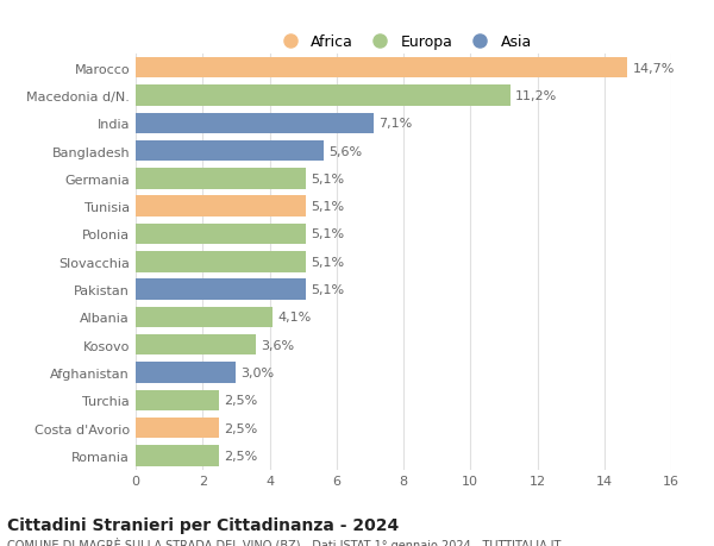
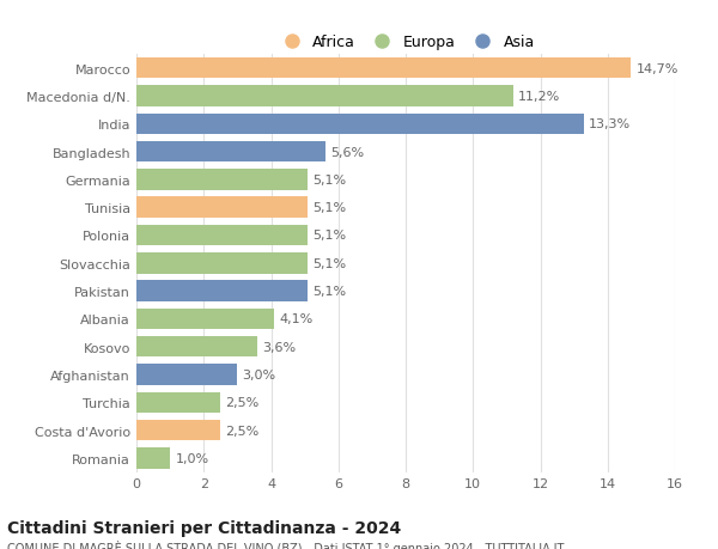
India: 7,1% -> 13,3%
Romania: 2,5% -> 1,0%
